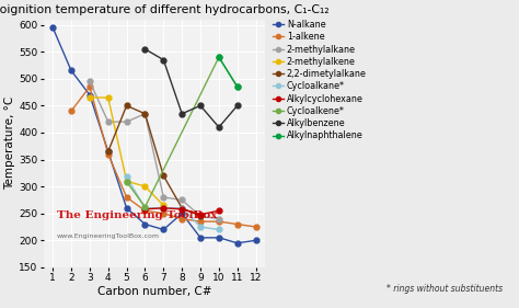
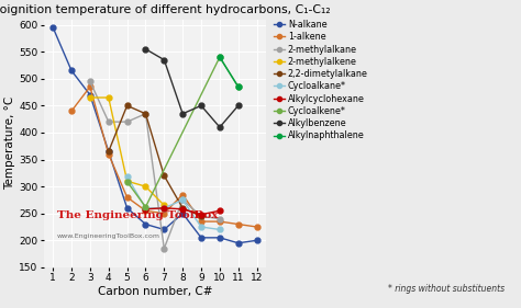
2-methylalkane/7: 280 -> 185
1-alkene/8: 240 -> 285
Cycloalkane*/8: 260 -> 275
